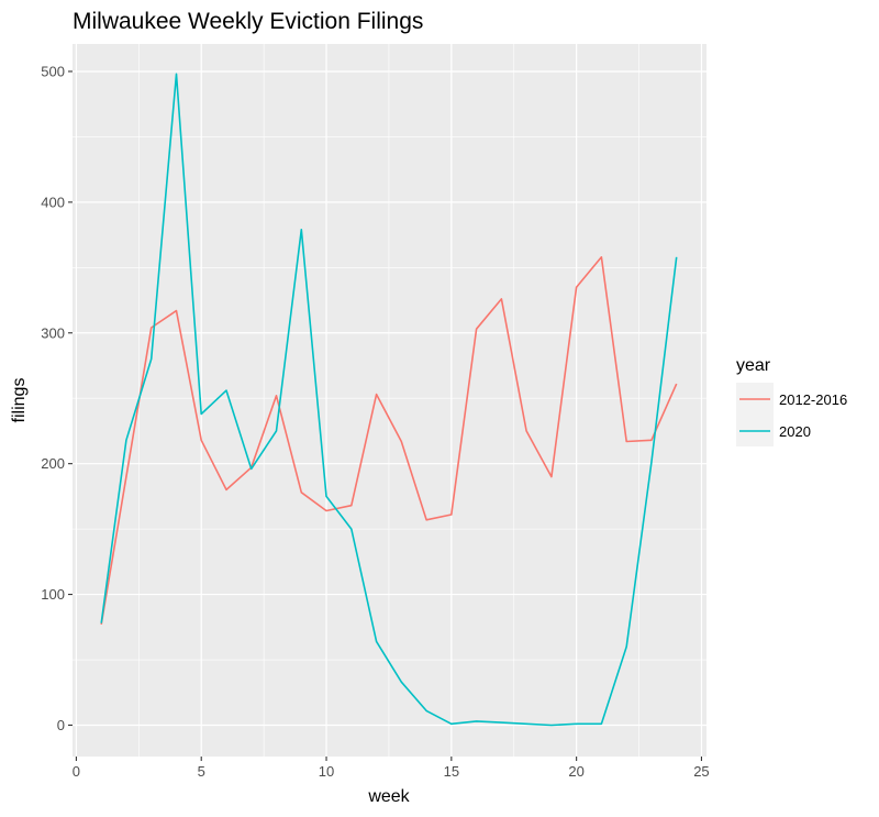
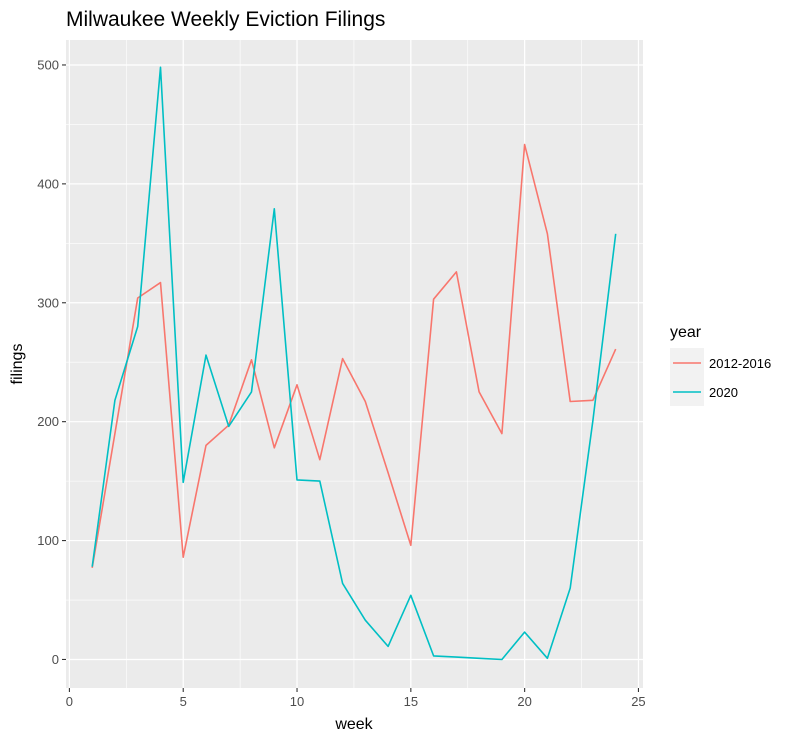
2012-2016/5: 218 -> 86
2020/5: 238 -> 149
2012-2016/10: 164 -> 231
2020/10: 175 -> 151
2012-2016/15: 161 -> 96
2020/15: 1 -> 54
2012-2016/20: 335 -> 433
2020/20: 1 -> 23
